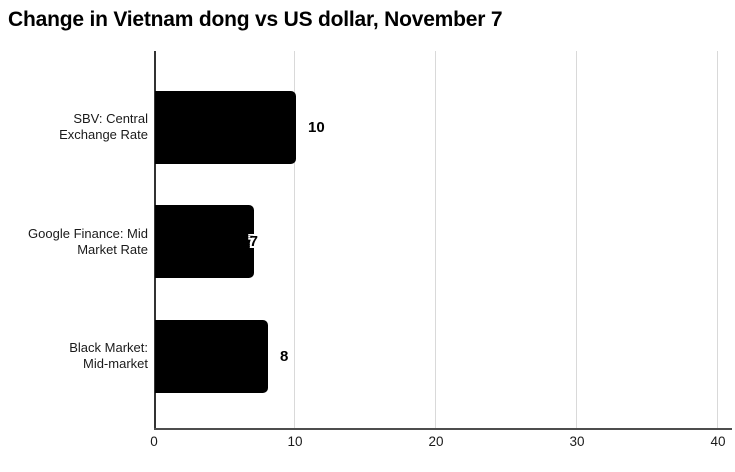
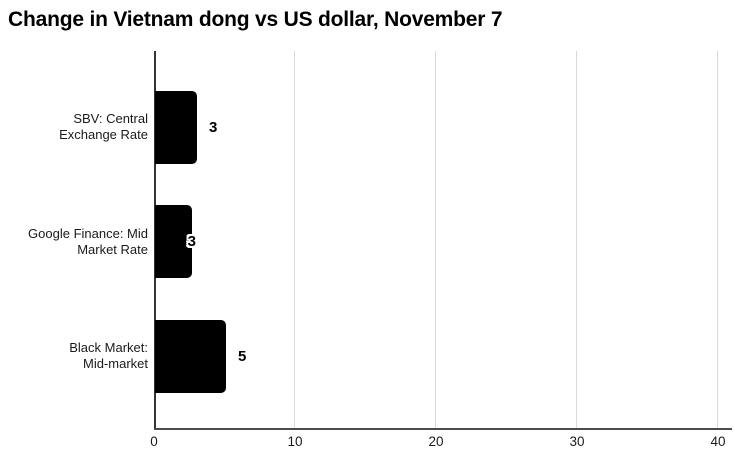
SBV: Central Exchange Rate: 10 -> 3
Google Finance: Mid Market Rate: 7 -> 3
Black Market: Mid-market: 8 -> 5
